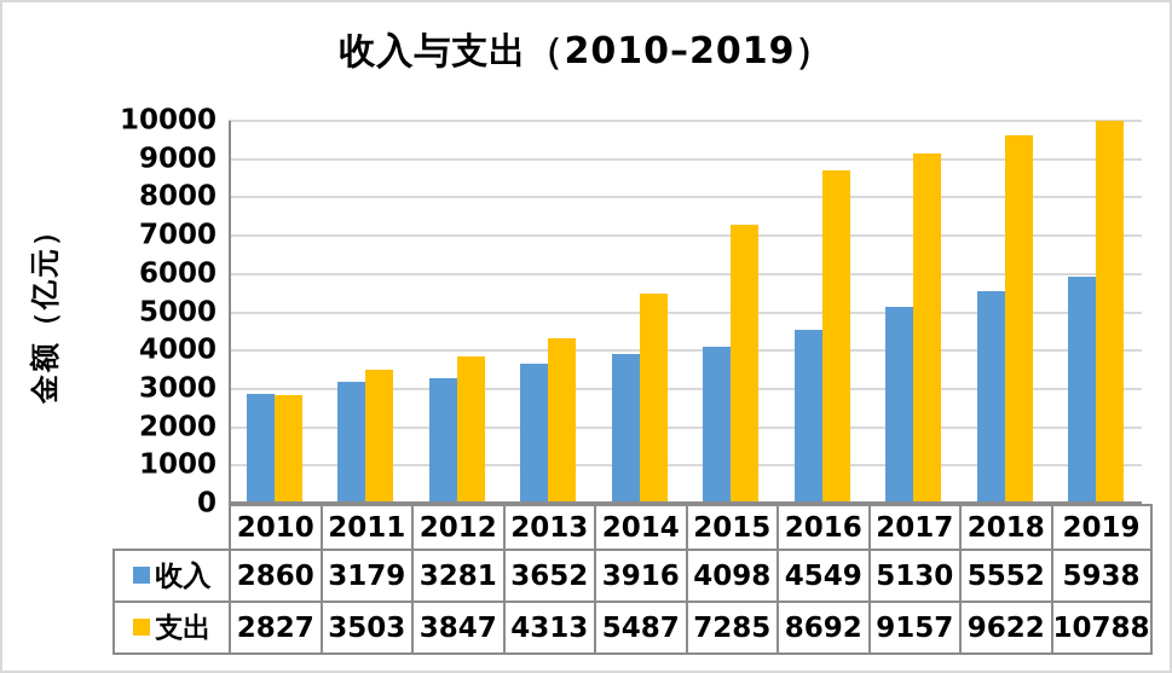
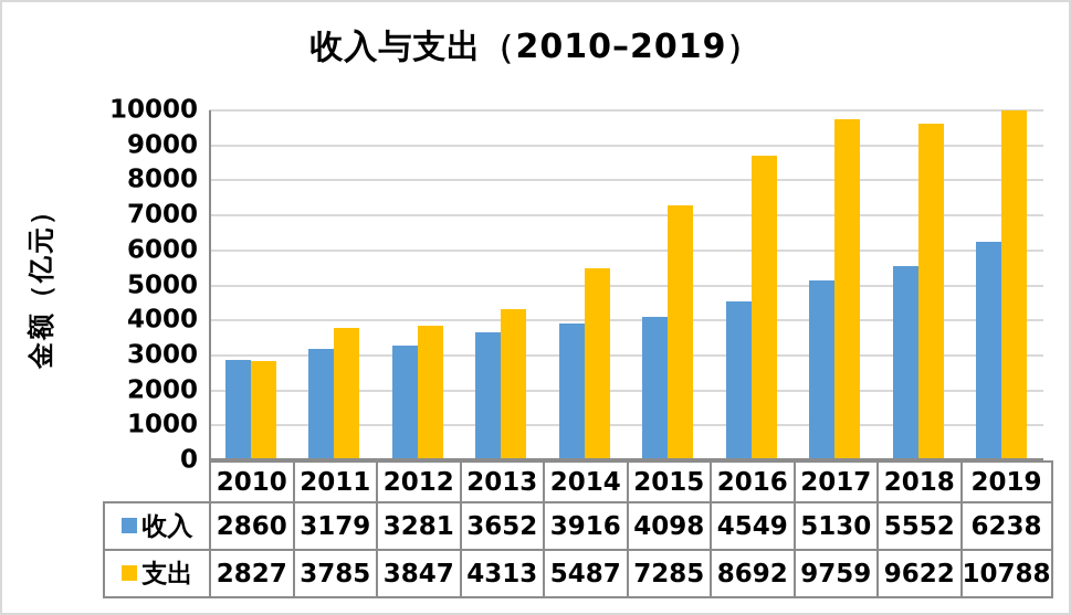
支出/2011: 3503 -> 3785
支出/2017: 9157 -> 9759
收入/2019: 5938 -> 6238
